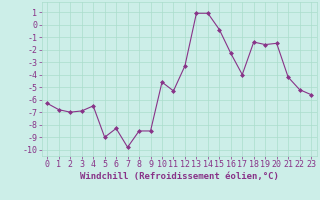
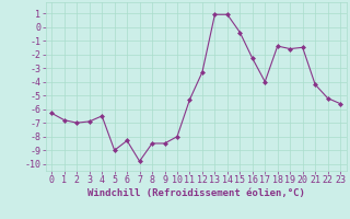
10: -4.6 -> -8.0
